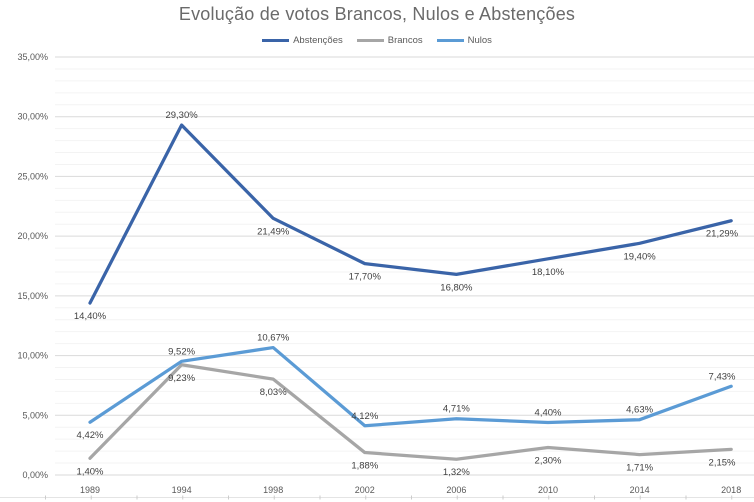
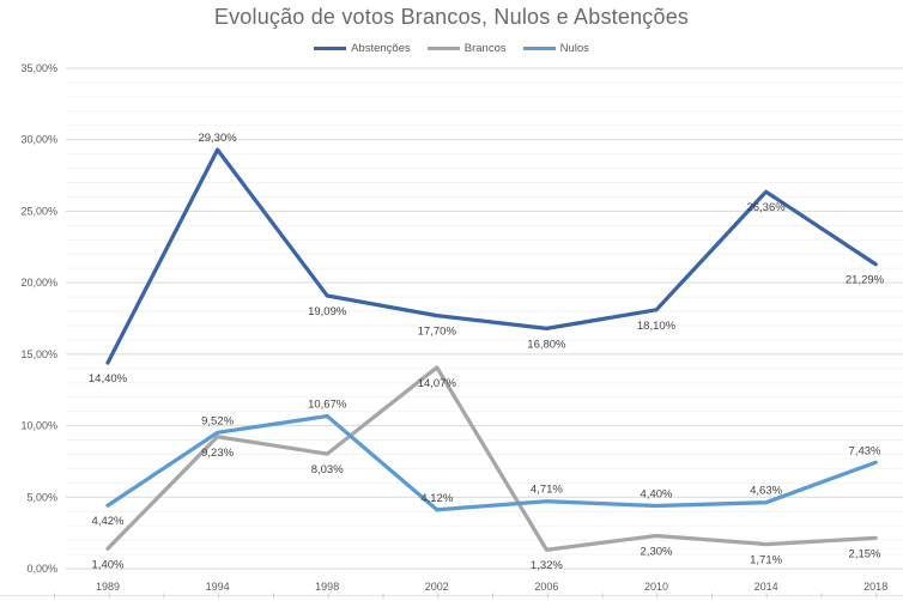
Abstenções/1998: 21,49% -> 19,09%
Brancos/2002: 1,88% -> 14,07%
Abstenções/2014: 19,40% -> 26,36%
